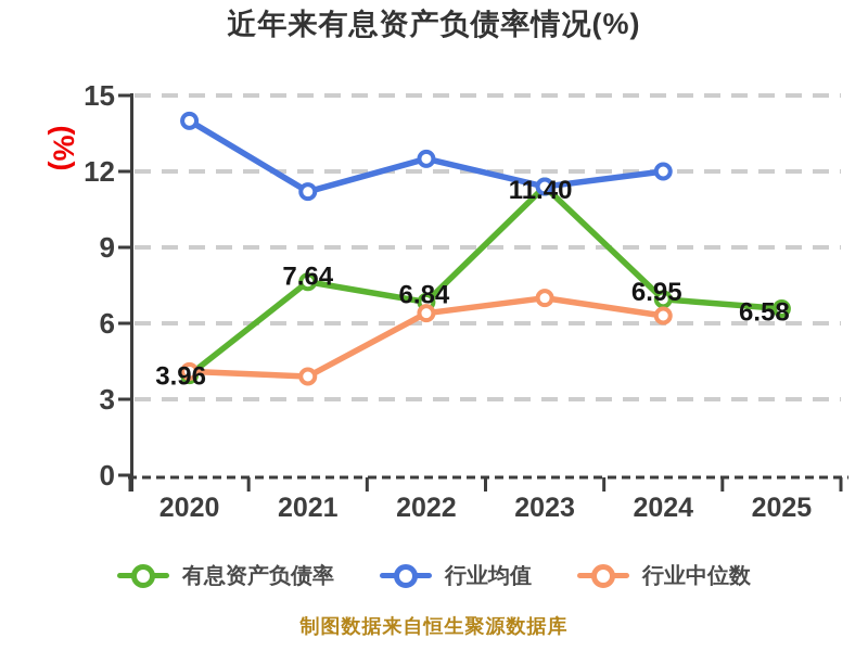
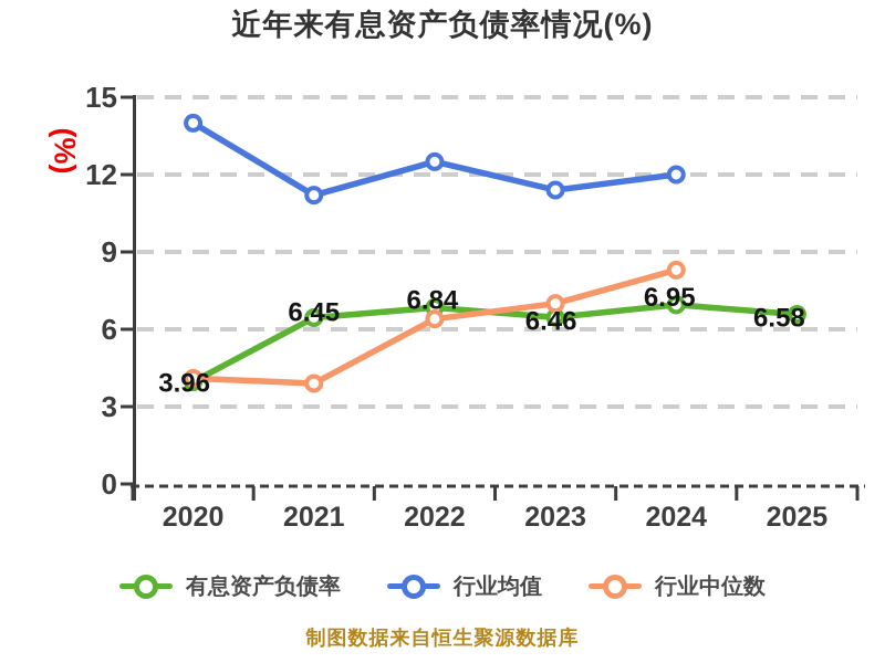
有息资产负债率/2021: 7.64 -> 6.45
有息资产负债率/2023: 11.40 -> 6.46
行业中位数/2024: 6.3 -> 8.3
